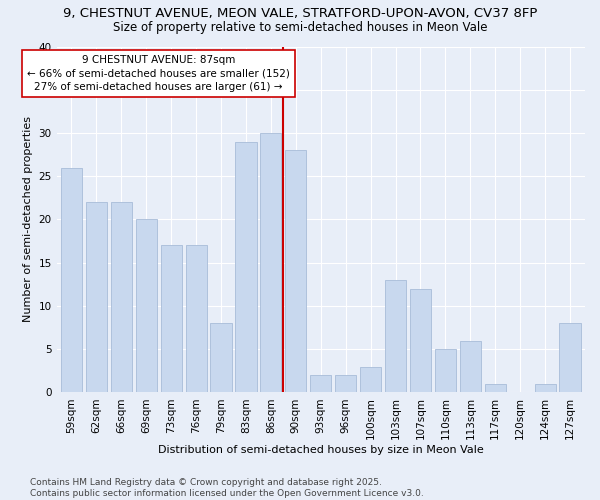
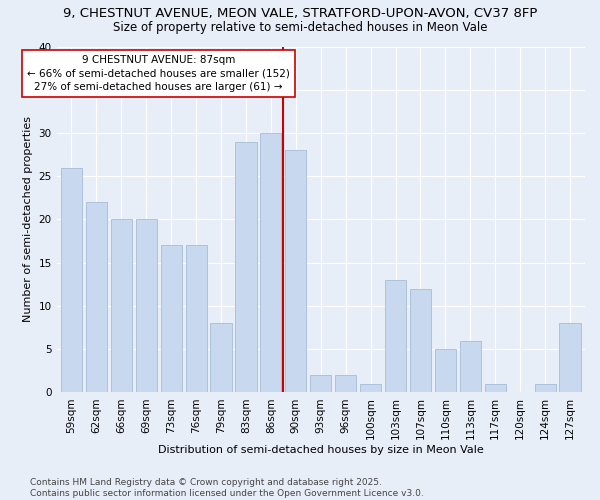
66sqm: 22 -> 20
100sqm: 3 -> 1
